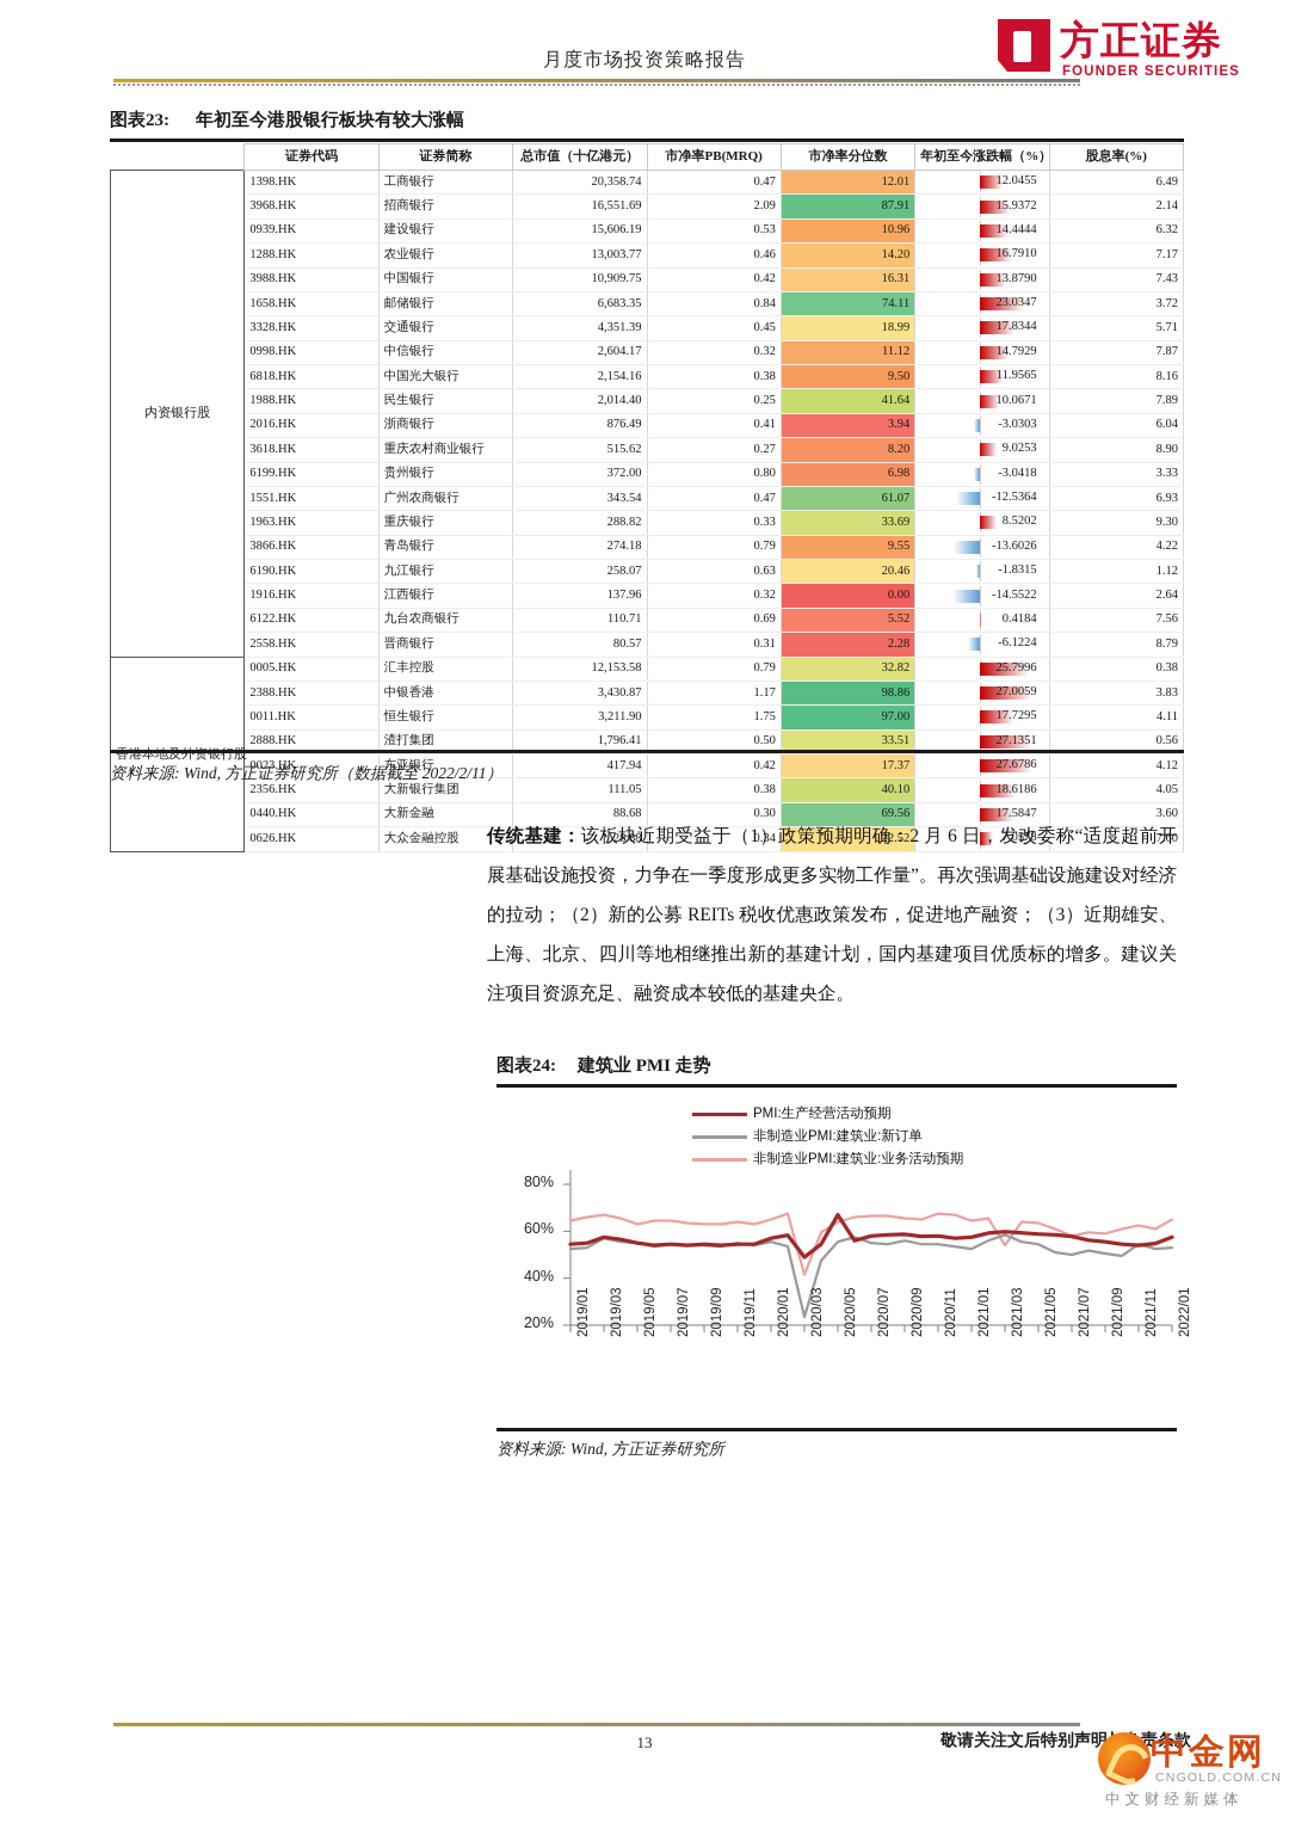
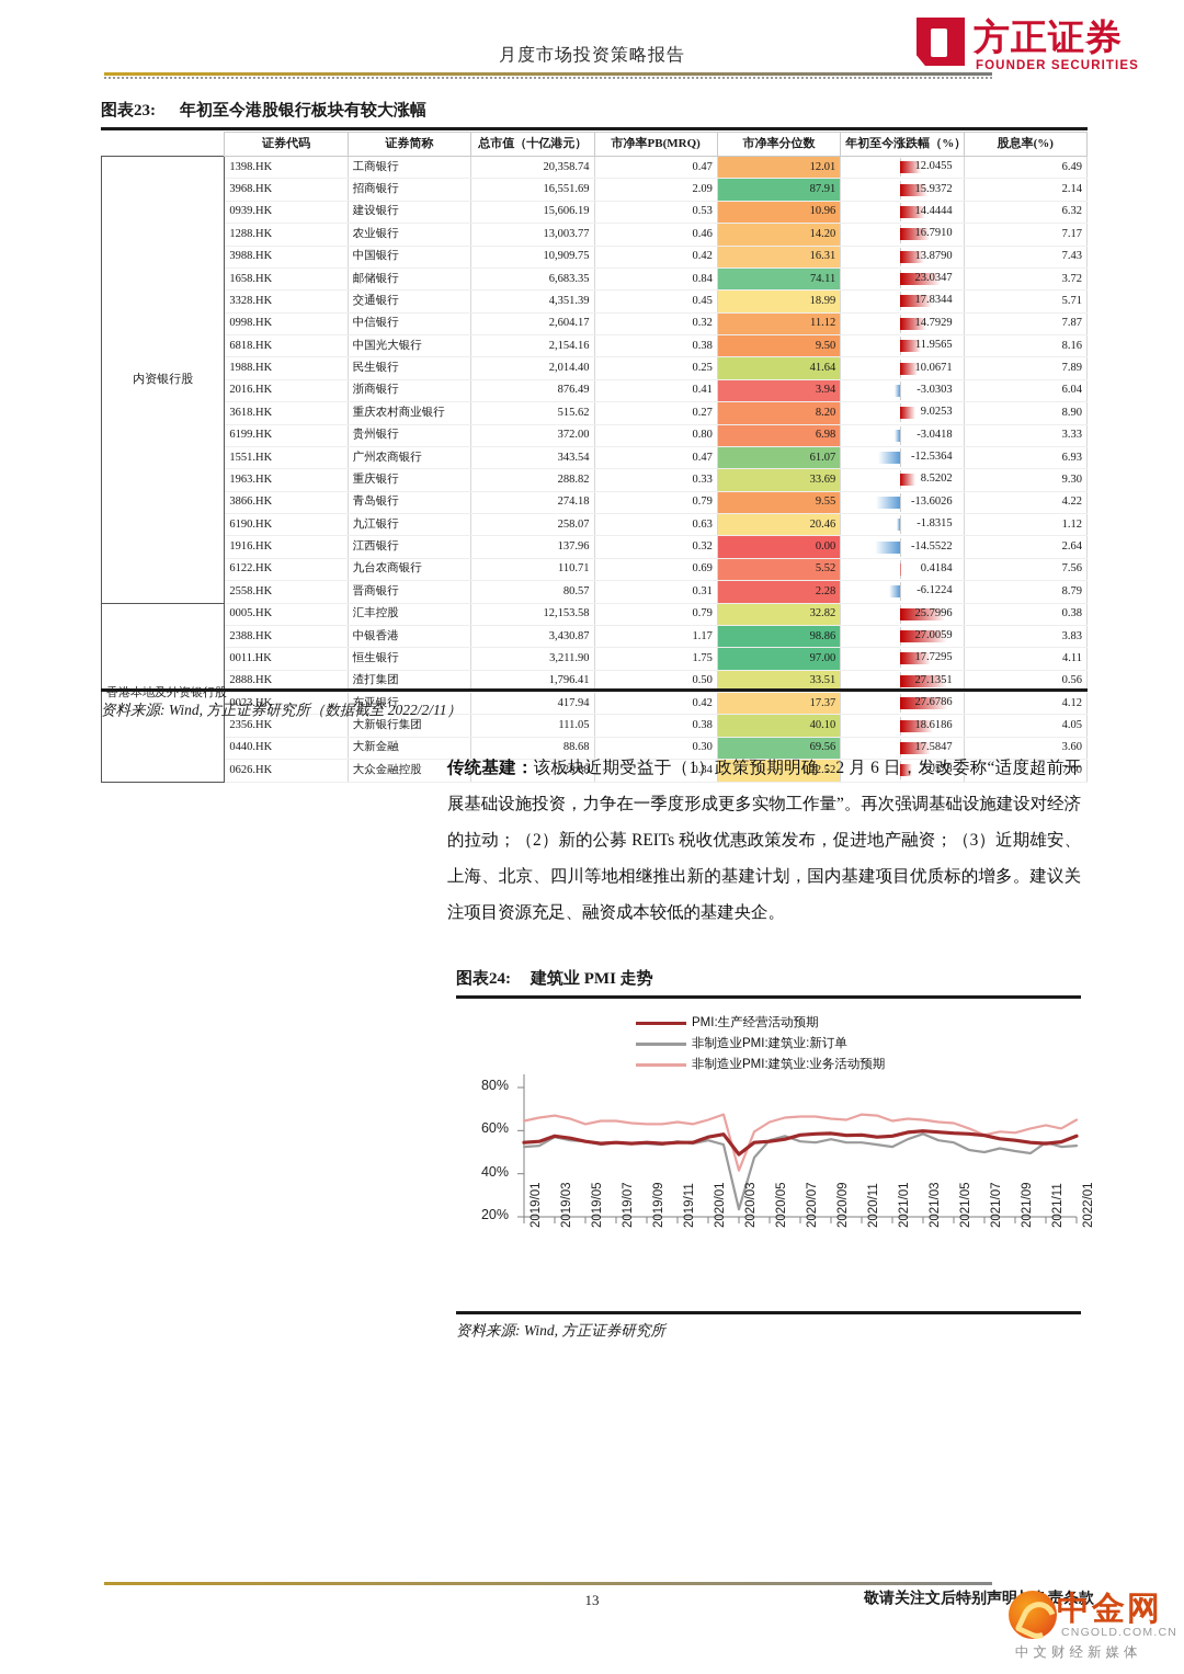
PMI:生产经营活动预期/2020/05: 67% -> 55%
非制造业PMI:建筑业:业务活动预期/2021/03: 54% -> 65%
